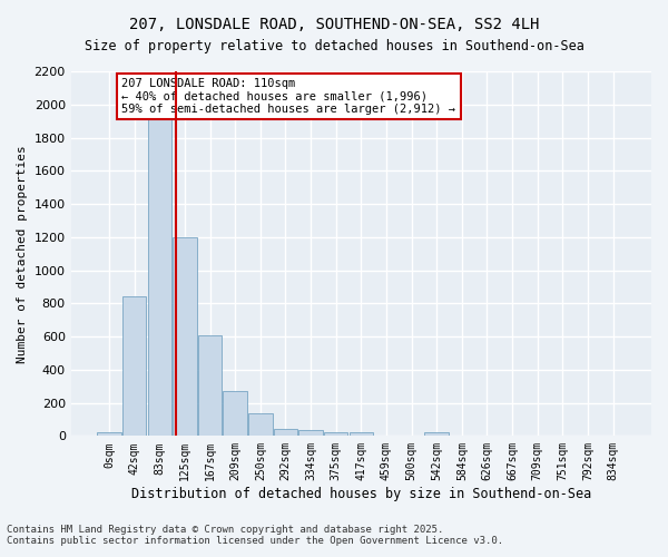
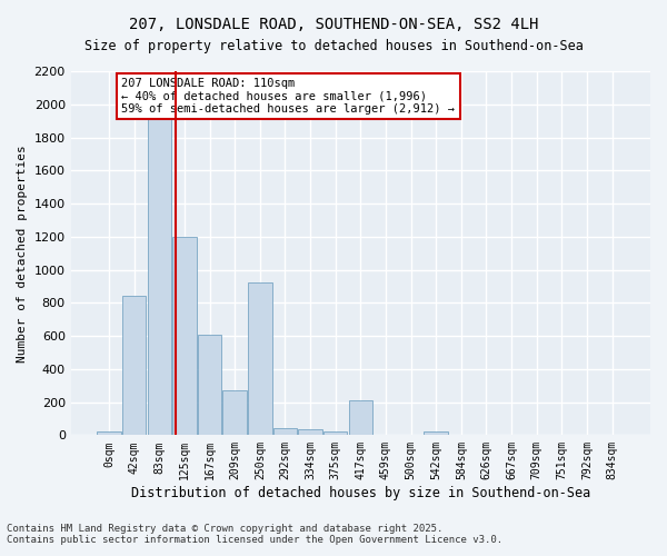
250sqm: 140 -> 920
417sqm: 20 -> 210
